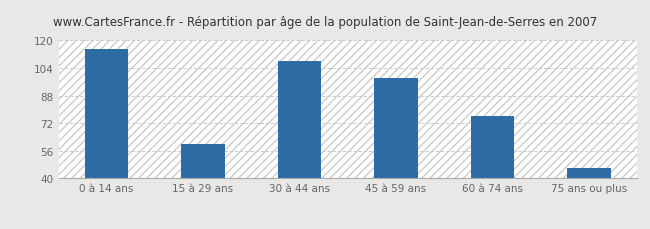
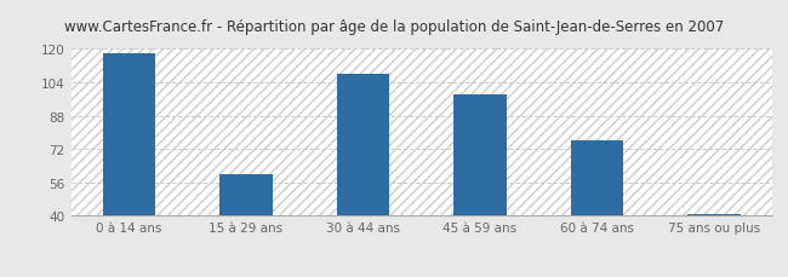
0 à 14 ans: 115 -> 118
75 ans ou plus: 46 -> 41
